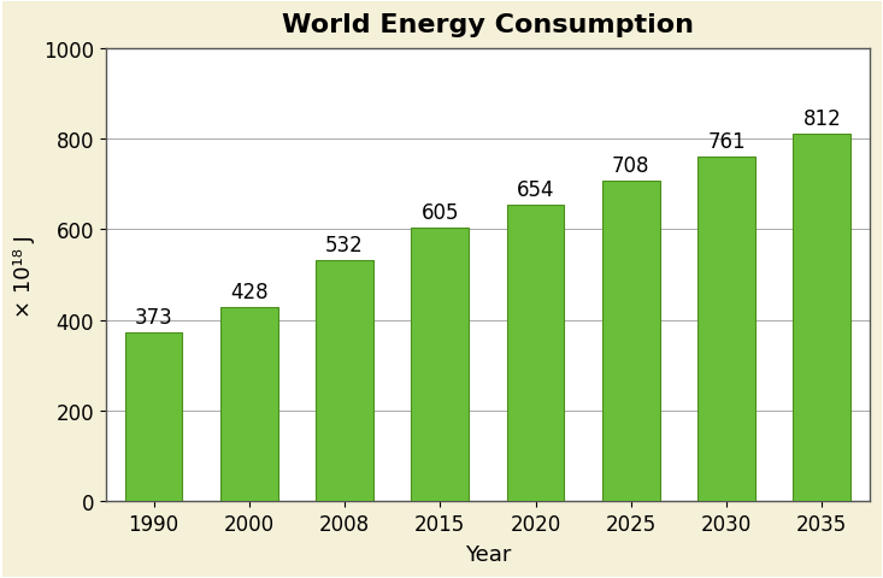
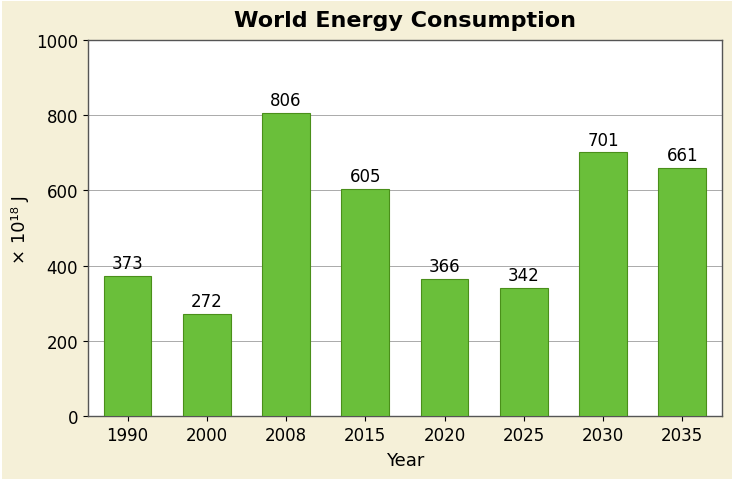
2000: 428 -> 272
2008: 532 -> 806
2020: 654 -> 366
2025: 708 -> 342
2030: 761 -> 701
2035: 812 -> 661
